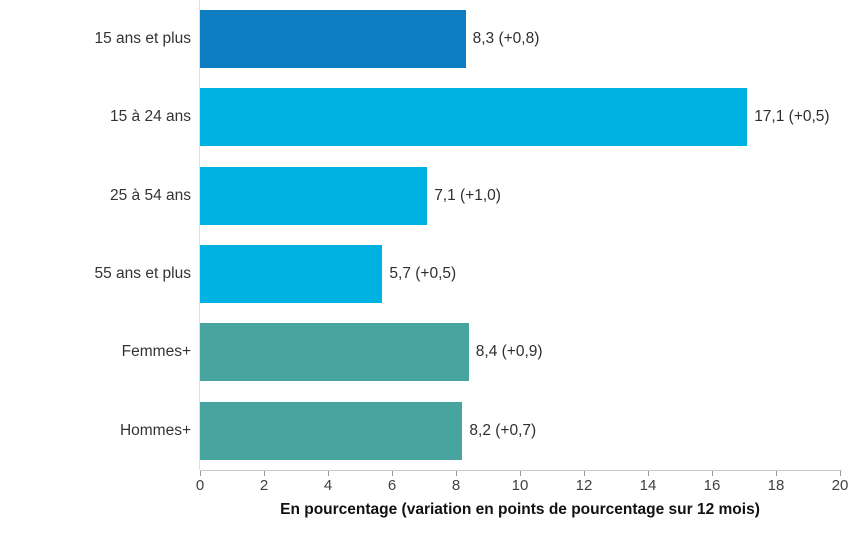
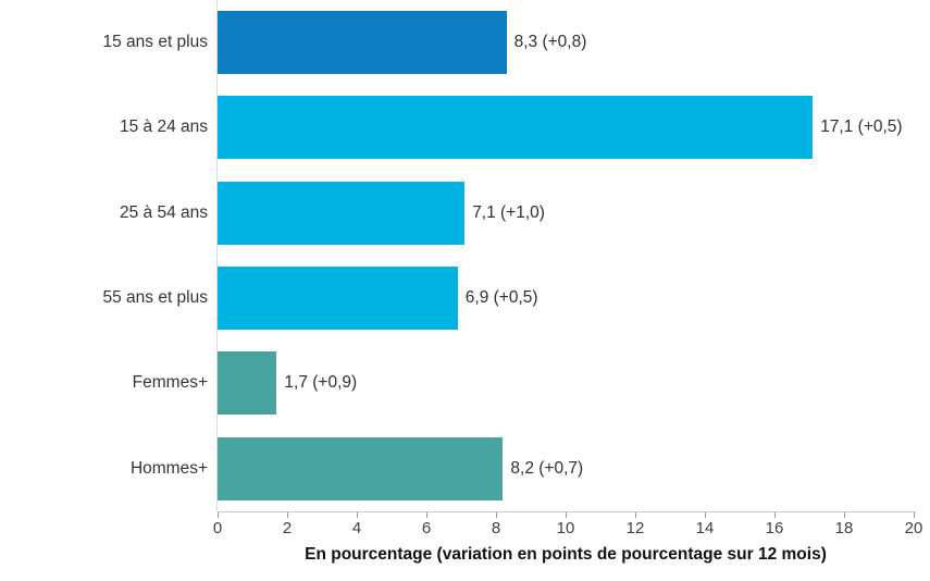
55 ans et plus: 5,7 -> 6,9
Femmes+: 8,4 -> 1,7
